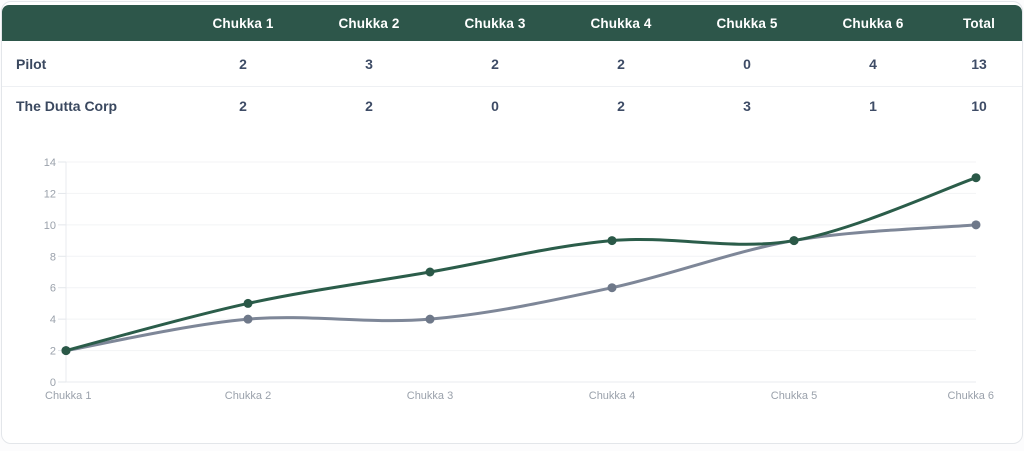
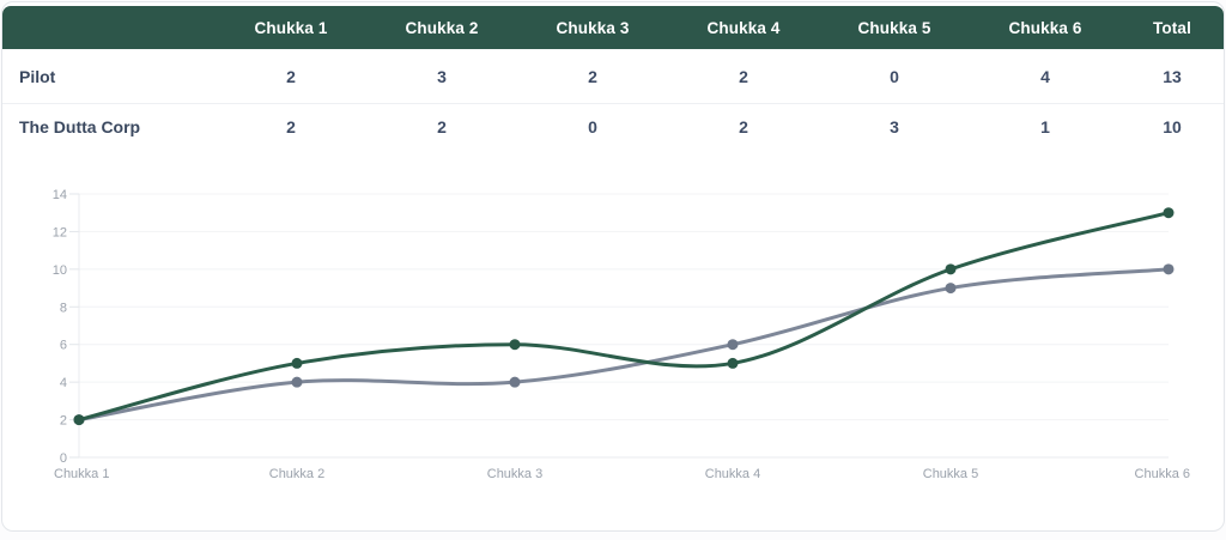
Pilot/Chukka 3: 7 -> 6
Pilot/Chukka 4: 9 -> 5
Pilot/Chukka 5: 9 -> 10
